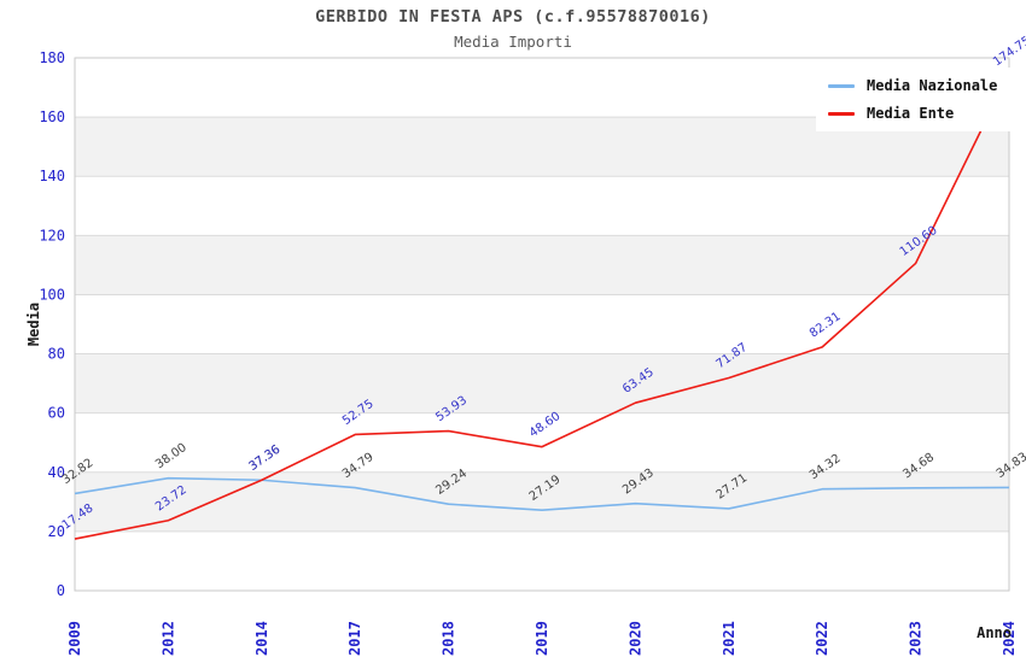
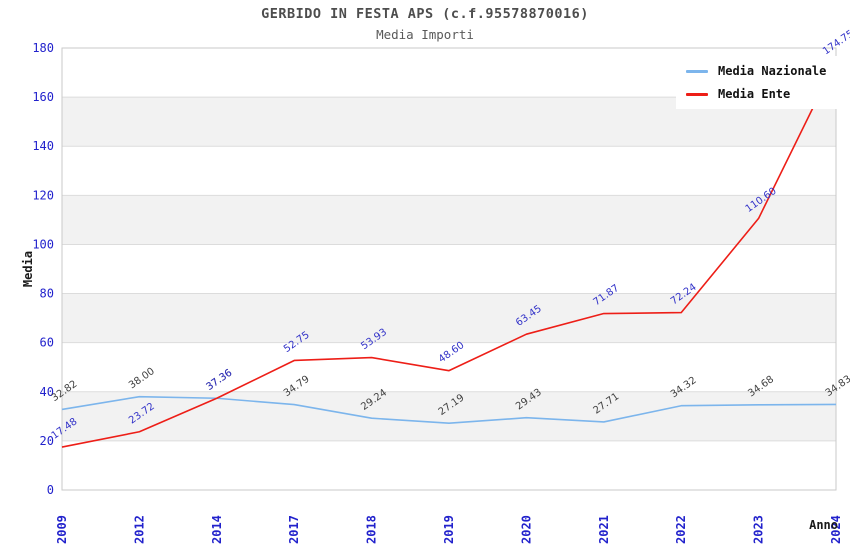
Media Ente/2022: 82.31 -> 72.24
